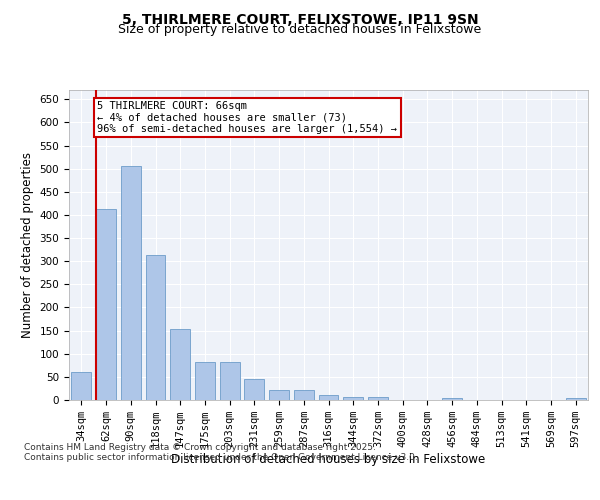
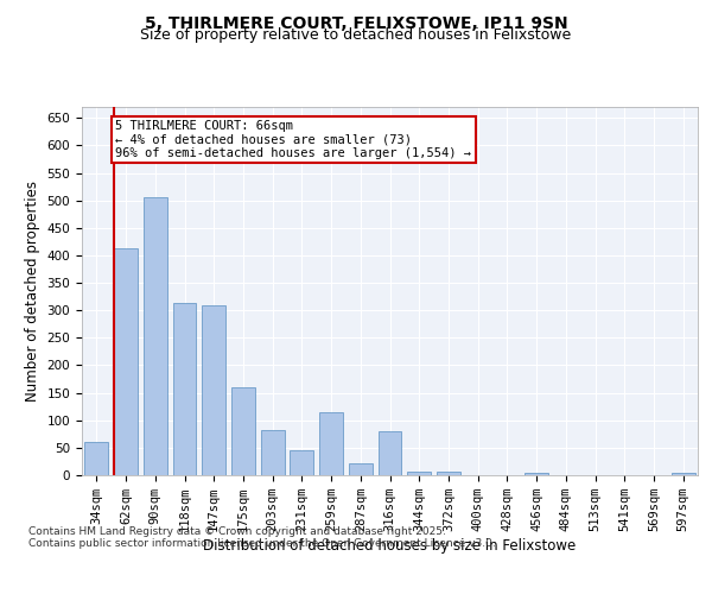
147sqm: 153 -> 310
175sqm: 82 -> 160
259sqm: 22 -> 115
316sqm: 10 -> 80
